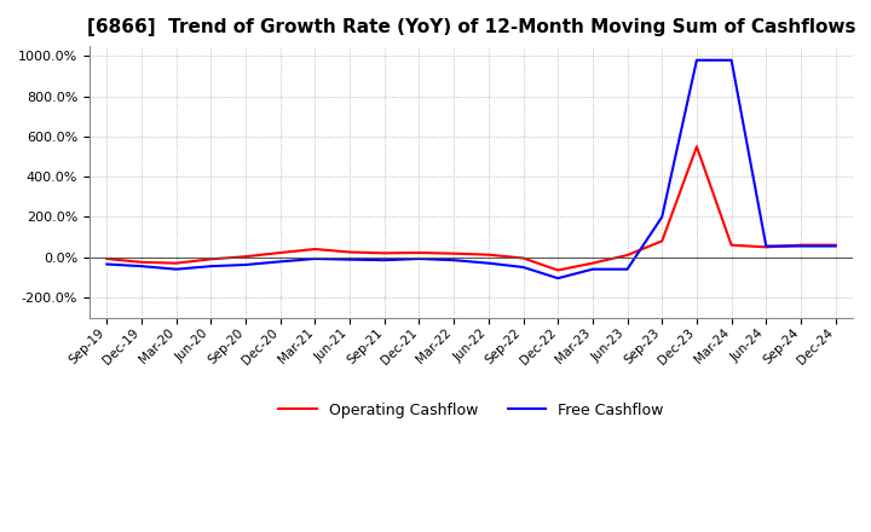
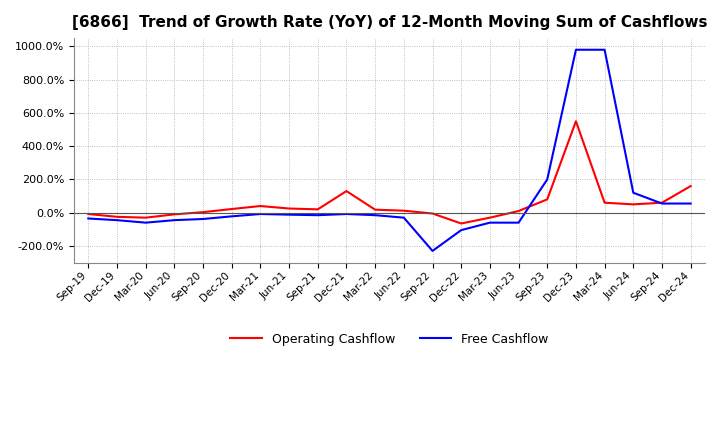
Operating Cashflow/Dec-21: 20% -> 130%
Free Cashflow/Sep-22: -50% -> -230%
Free Cashflow/Jun-24: 60% -> 120%
Operating Cashflow/Dec-24: 60% -> 160%
